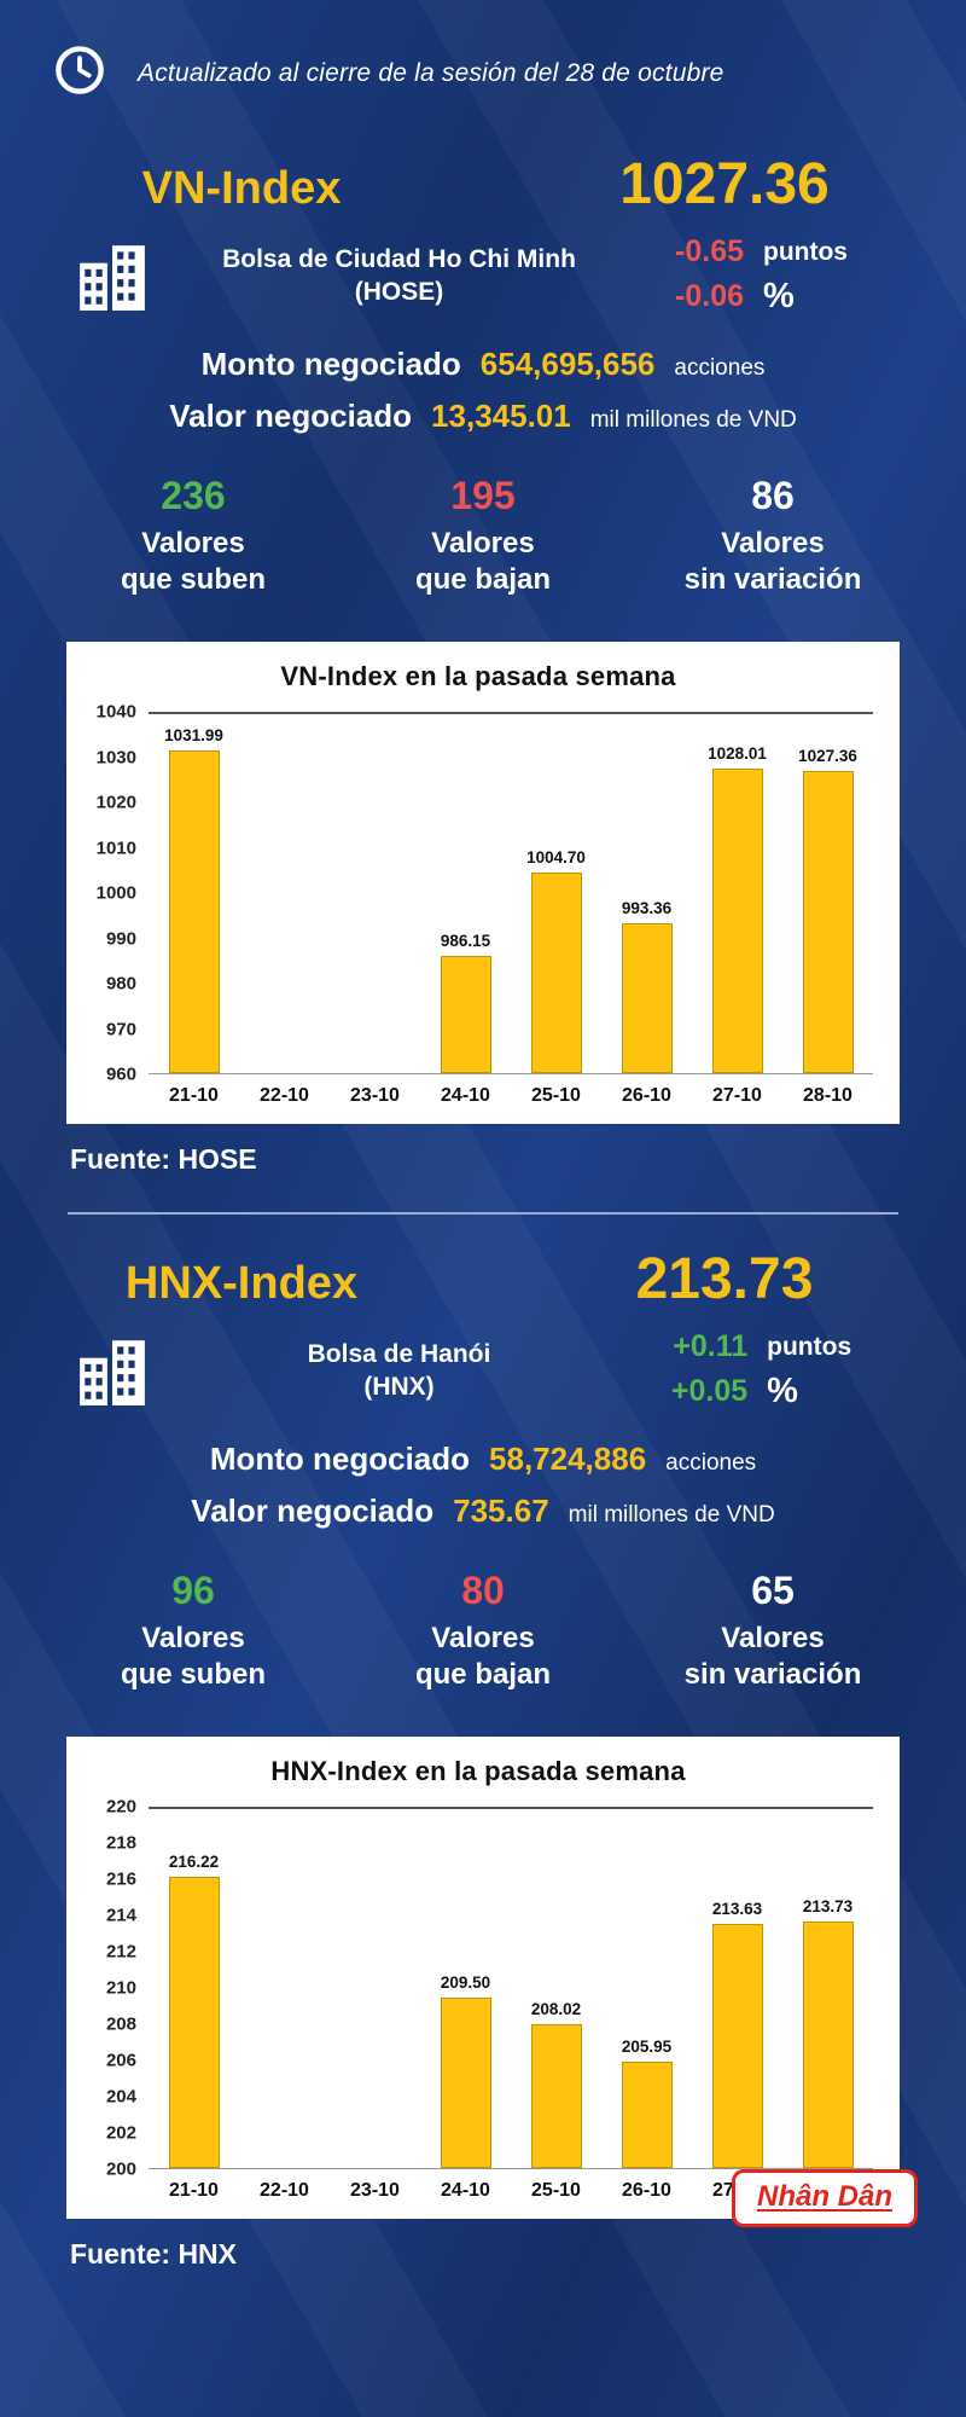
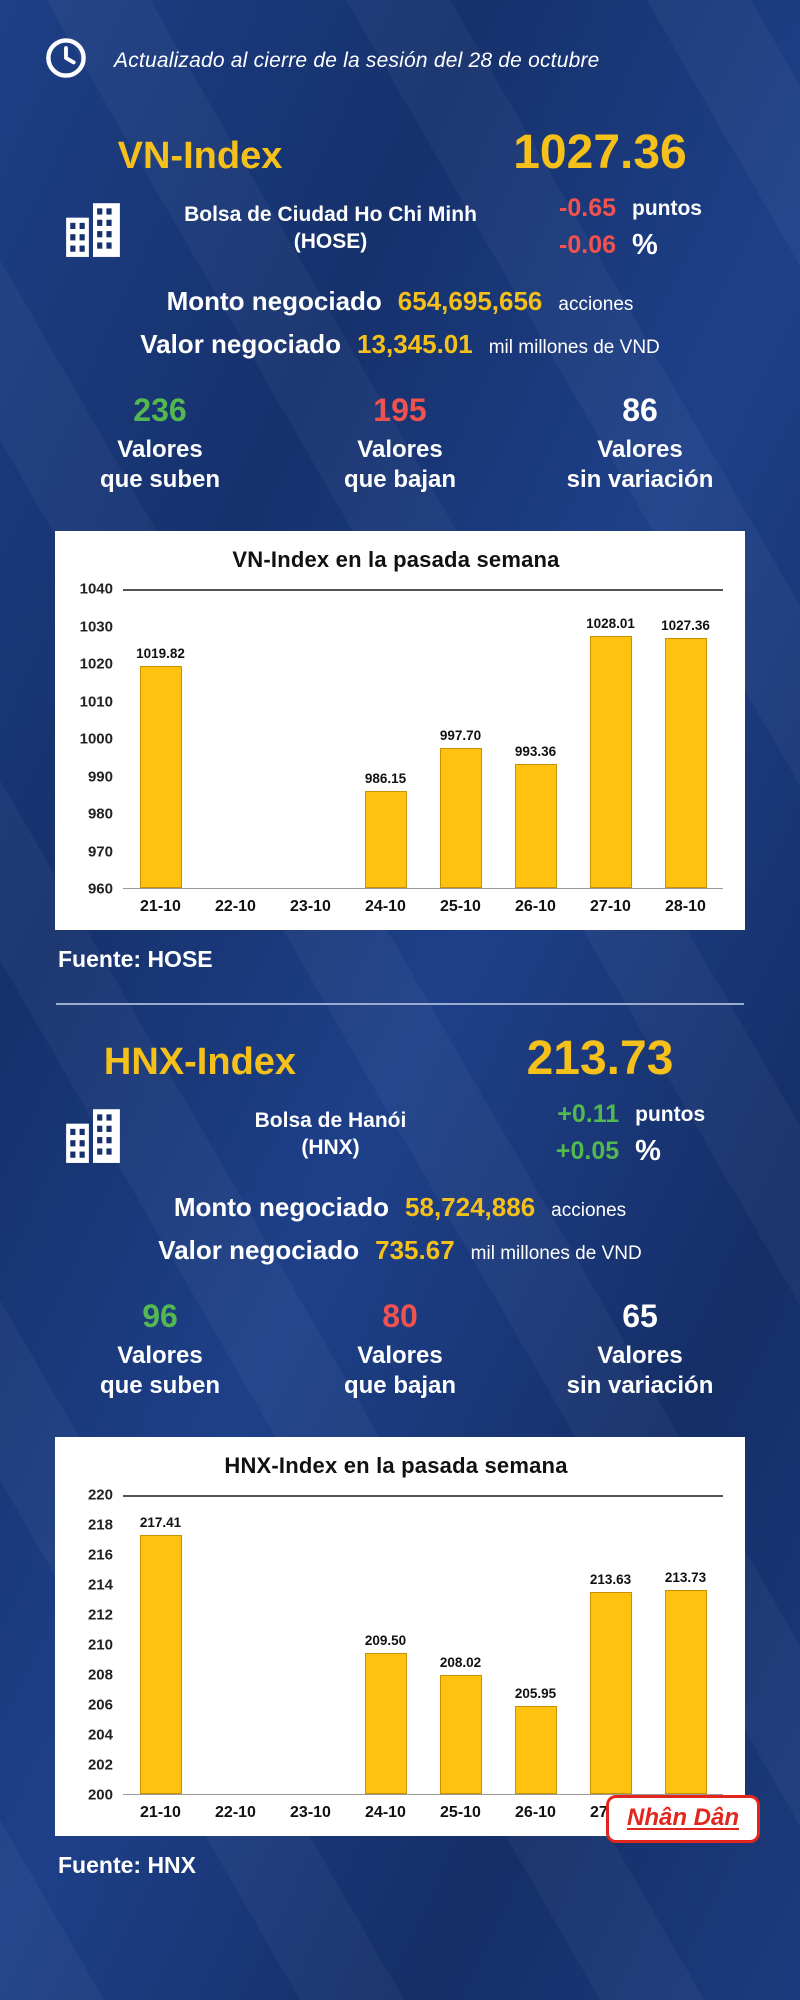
VN-Index en la pasada semana/21-10: 1031.99 -> 1019.82
VN-Index en la pasada semana/25-10: 1004.70 -> 997.70
HNX-Index en la pasada semana/21-10: 216.22 -> 217.41
